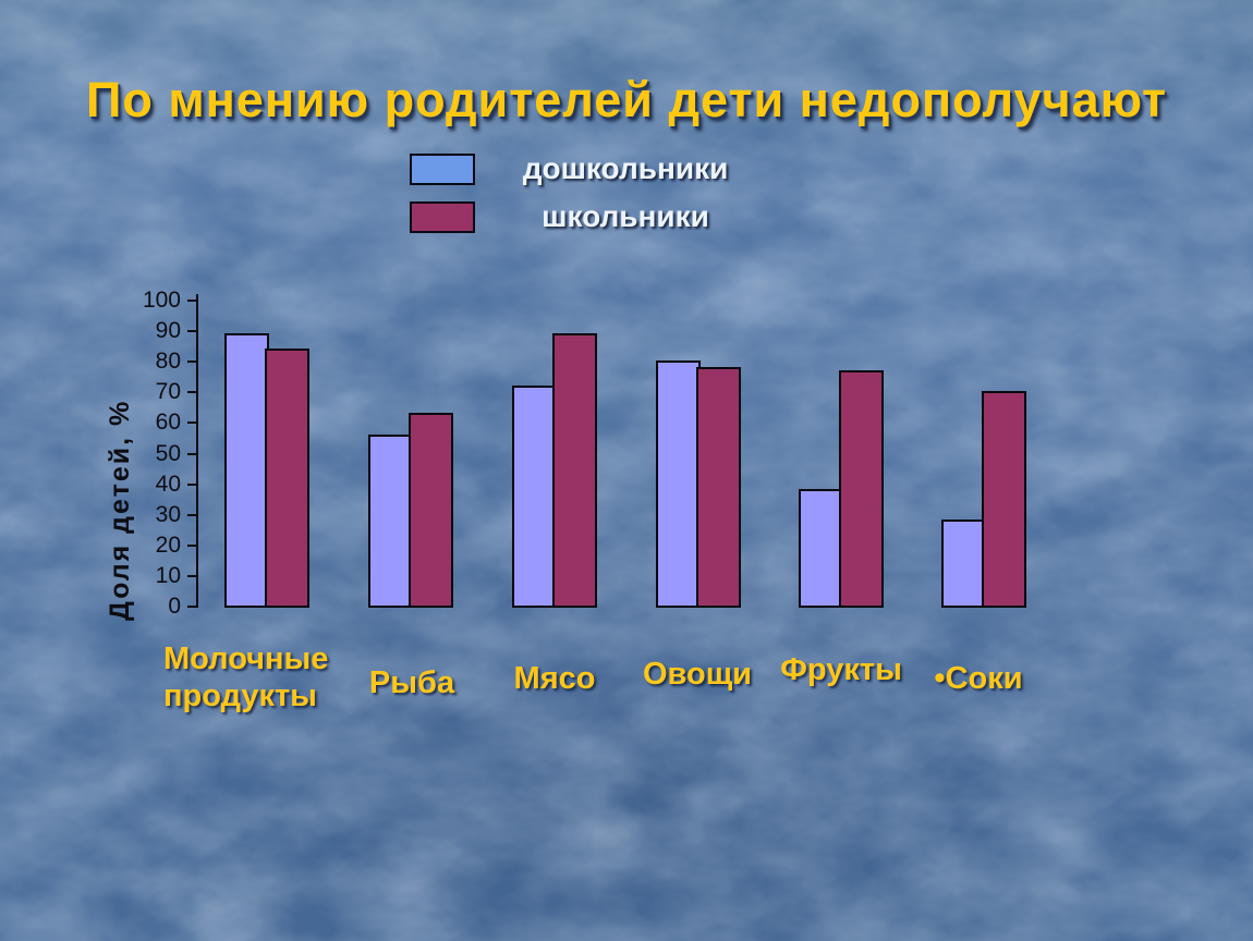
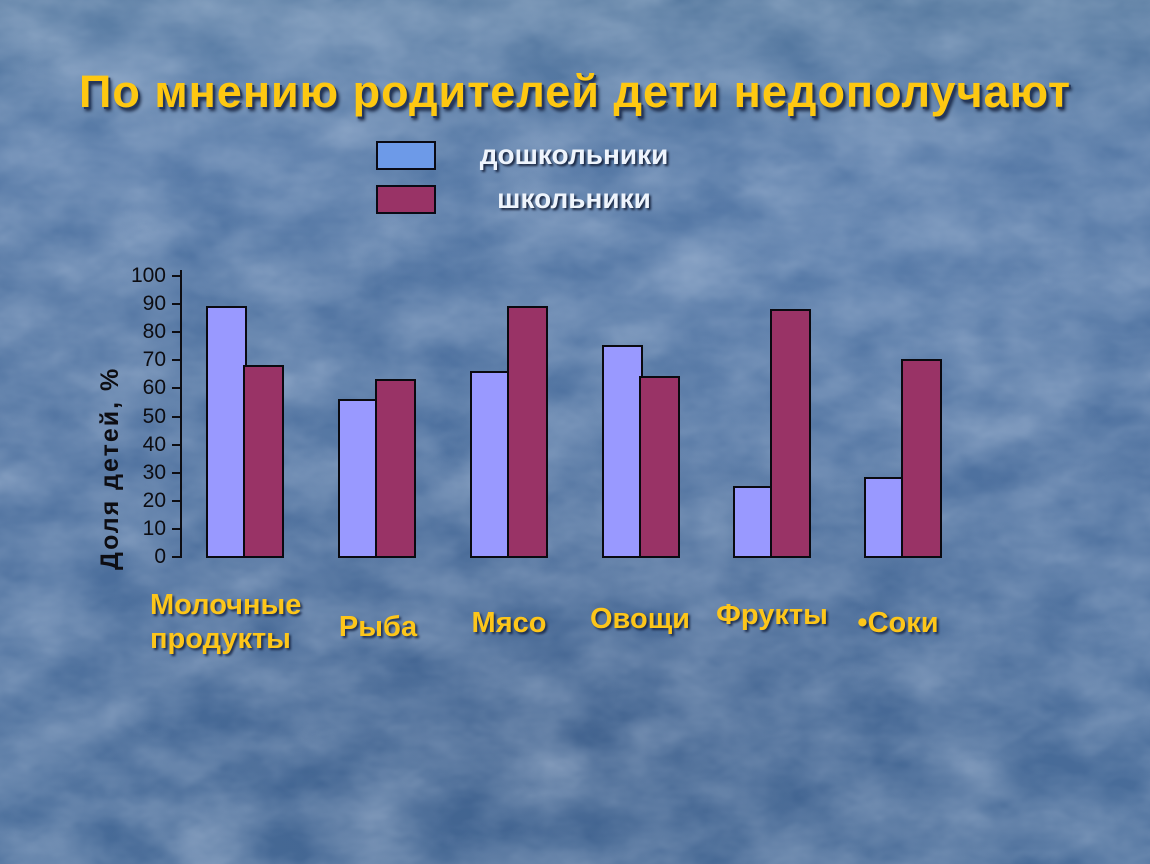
школьники/Молочные продукты: 84 -> 68
дошкольники/Мясо: 72 -> 66
дошкольники/Овощи: 80 -> 75
школьники/Овощи: 78 -> 64
дошкольники/Фрукты: 38 -> 25
школьники/Фрукты: 77 -> 88
